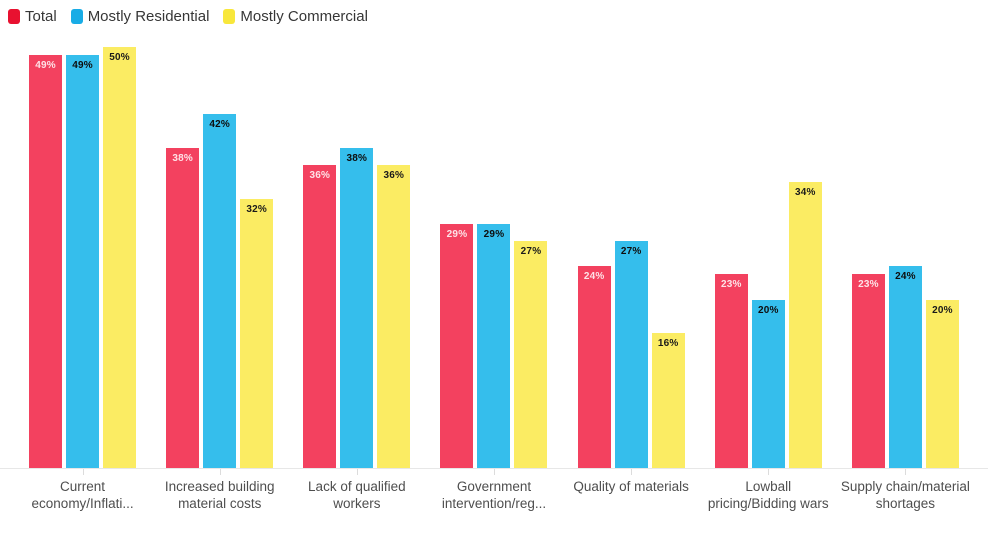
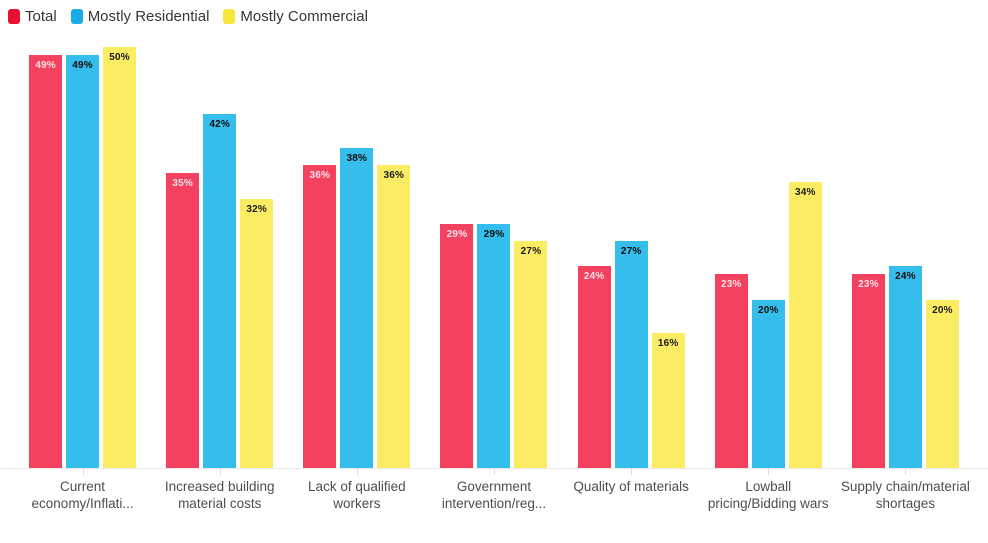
Total/Increased building material costs: 38% -> 35%
